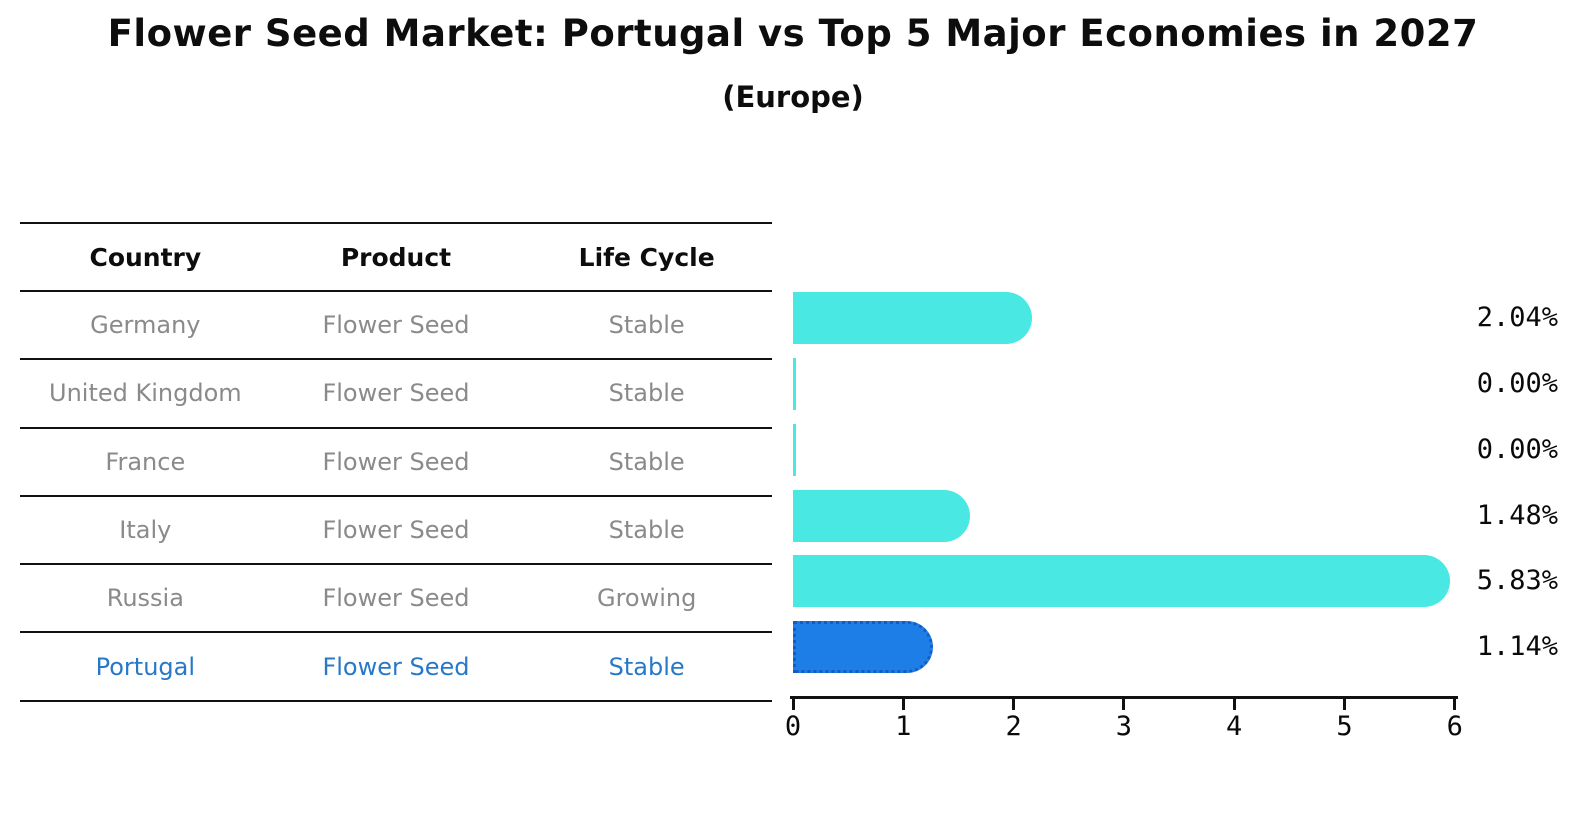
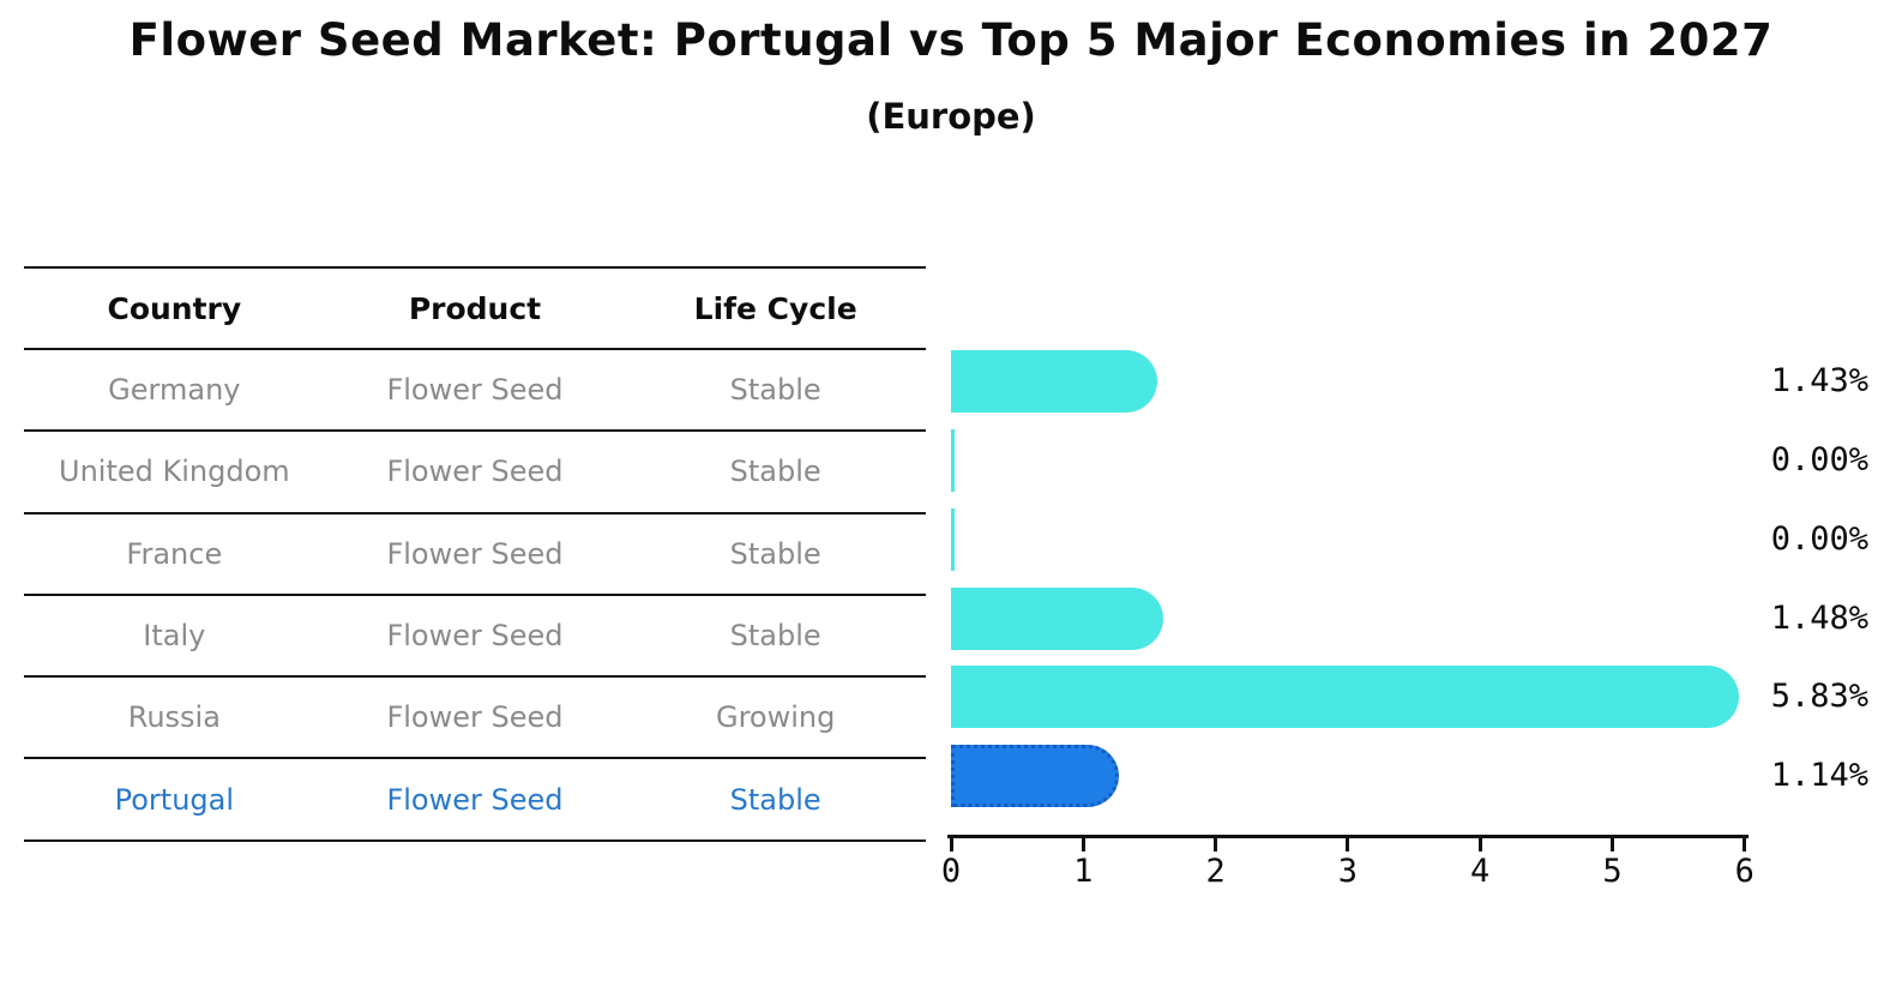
Germany: 2.04% -> 1.43%
